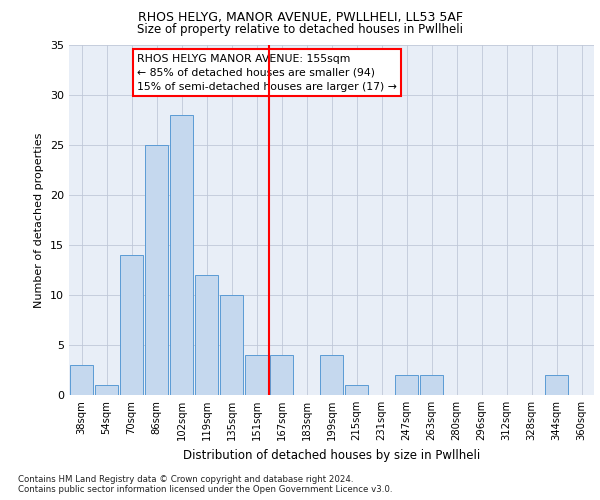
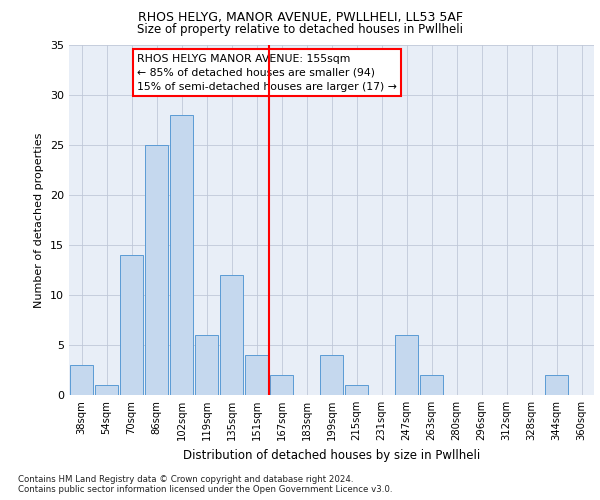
119sqm: 12 -> 6
135sqm: 10 -> 12
167sqm: 4 -> 2
247sqm: 2 -> 6
